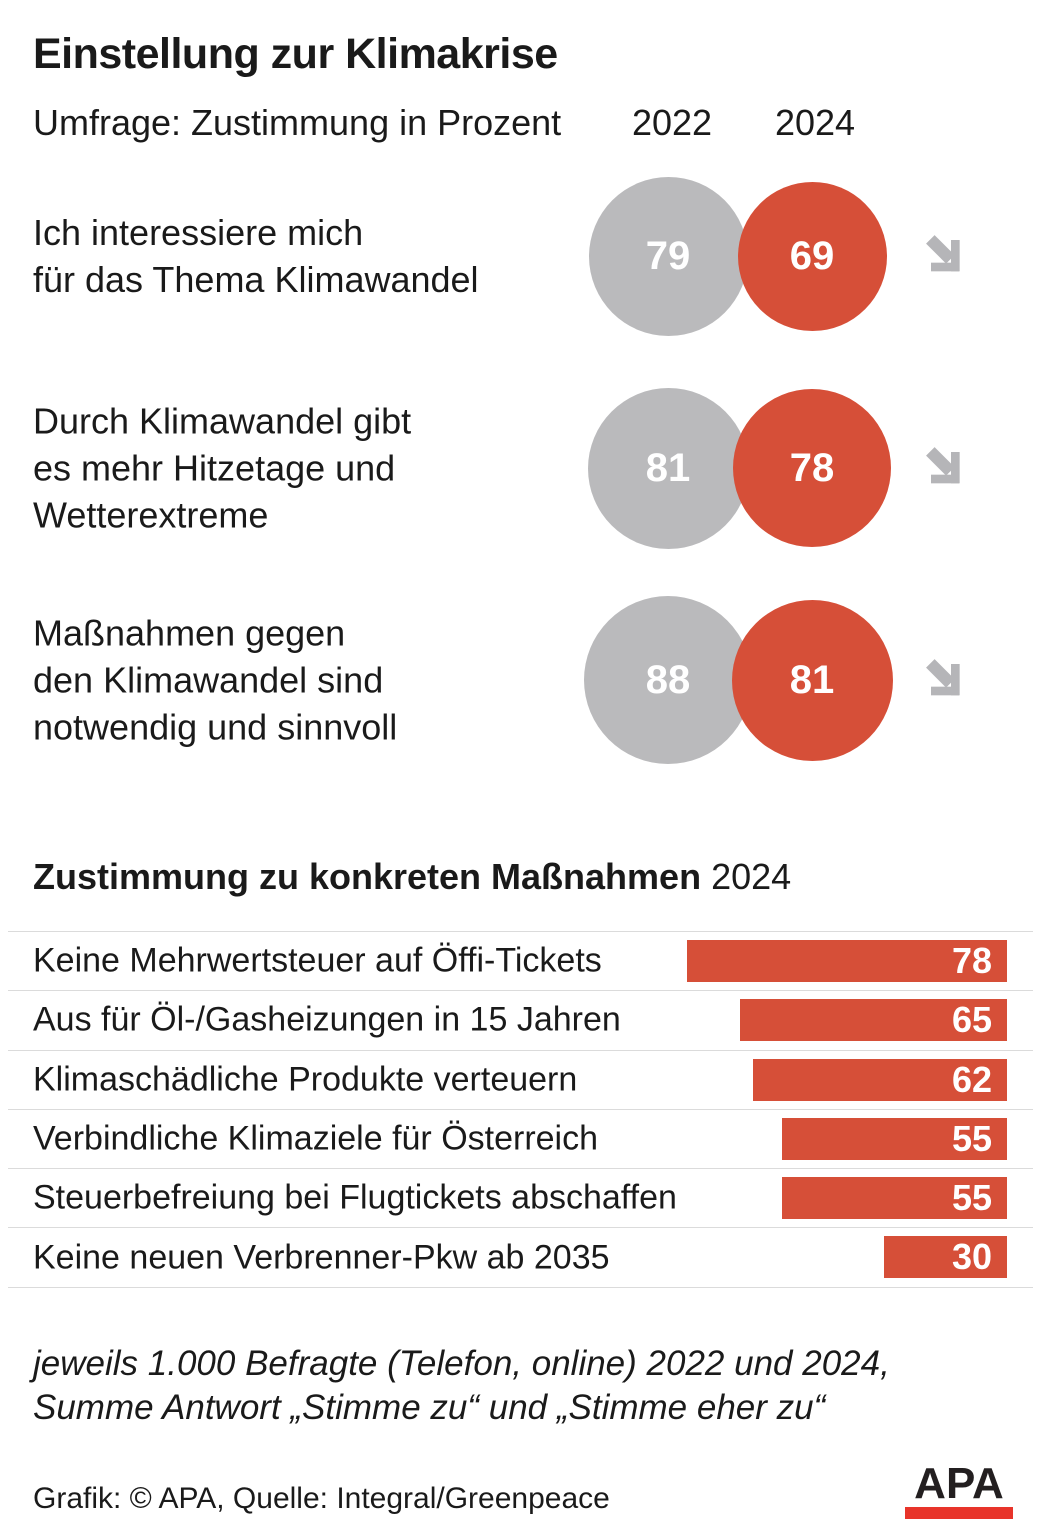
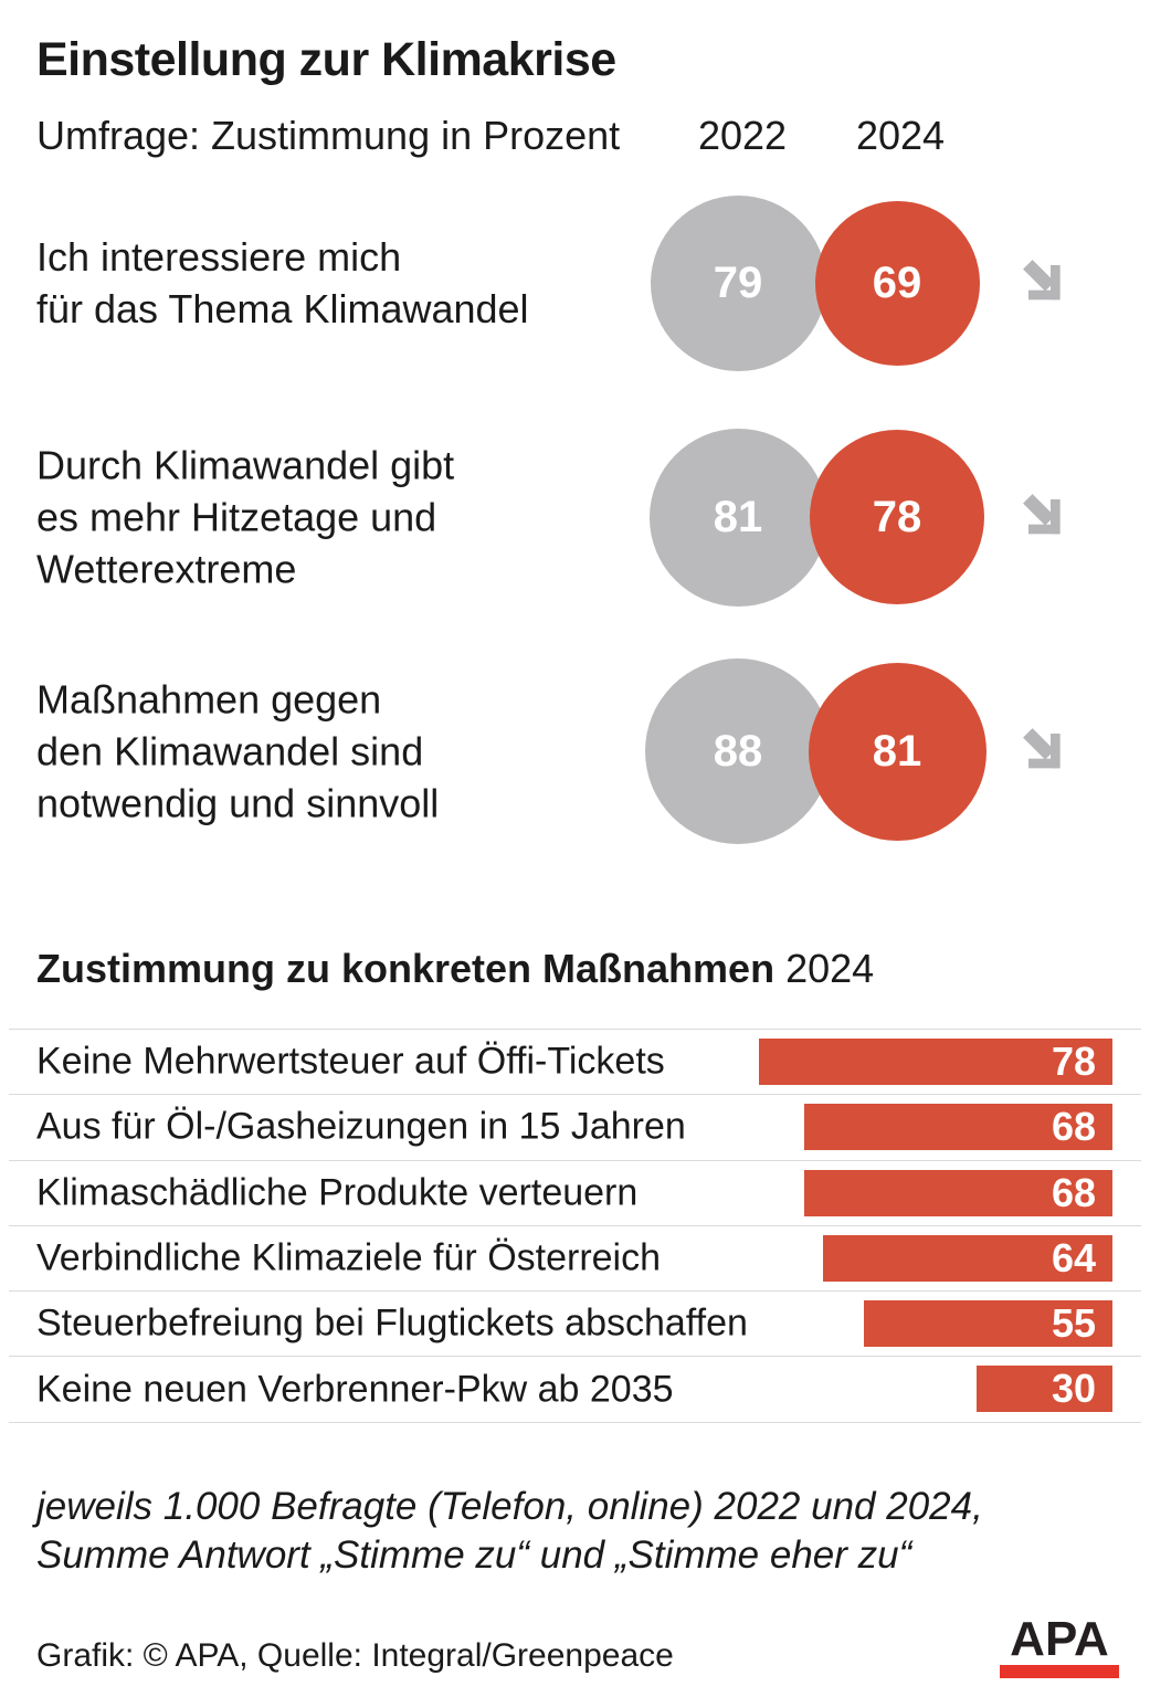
Zustimmung zu konkreten Maßnahmen/Aus für Öl-/Gasheizungen in 15 Jahren: 65 -> 68
Zustimmung zu konkreten Maßnahmen/Klimaschädliche Produkte verteuern: 62 -> 68
Zustimmung zu konkreten Maßnahmen/Verbindliche Klimaziele für Österreich: 55 -> 64
